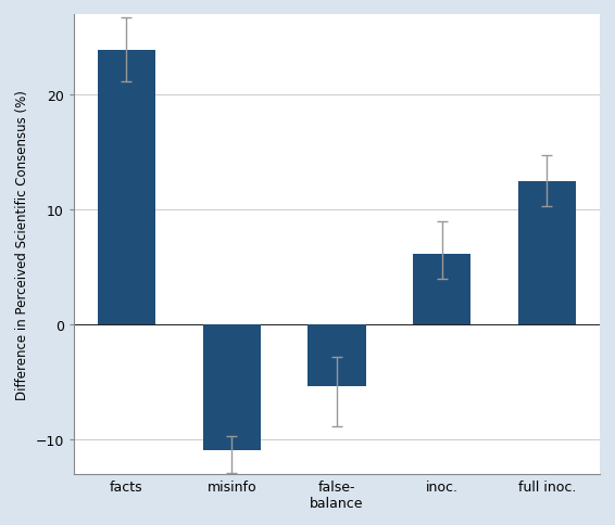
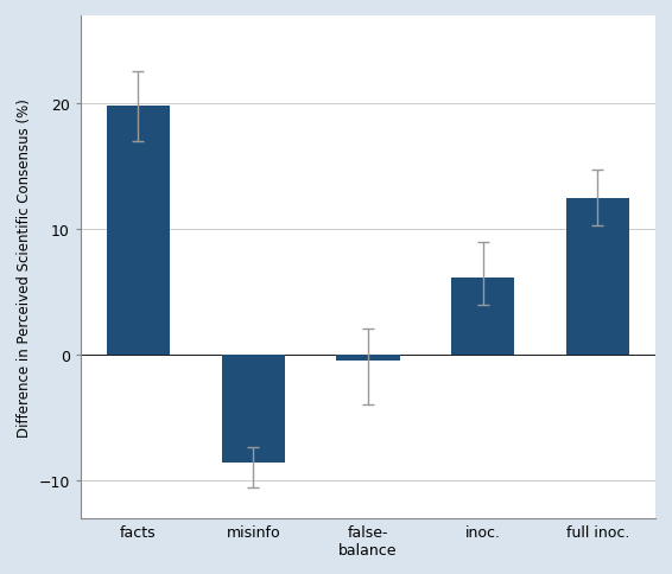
facts: 23.9 -> 19.8
misinfo: -10.9 -> -8.5
false- balance: -5.3 -> -0.4
